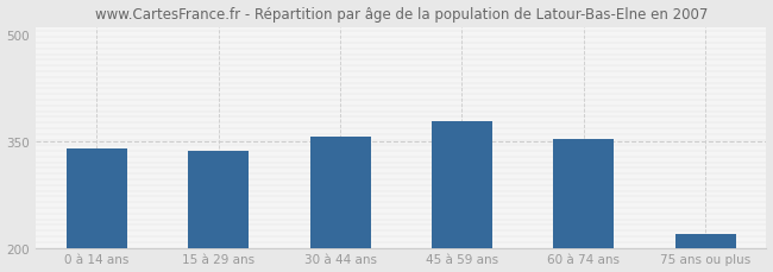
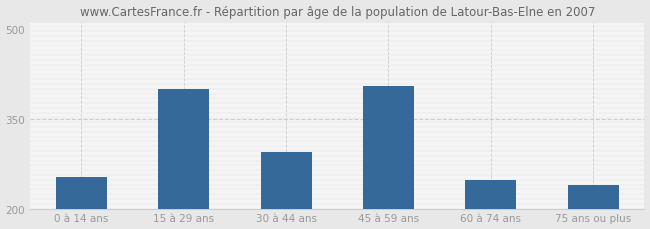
0 à 14 ans: 340 -> 252
15 à 29 ans: 337 -> 400
30 à 44 ans: 357 -> 294
45 à 59 ans: 378 -> 404
60 à 74 ans: 353 -> 248
75 ans ou plus: 220 -> 240
